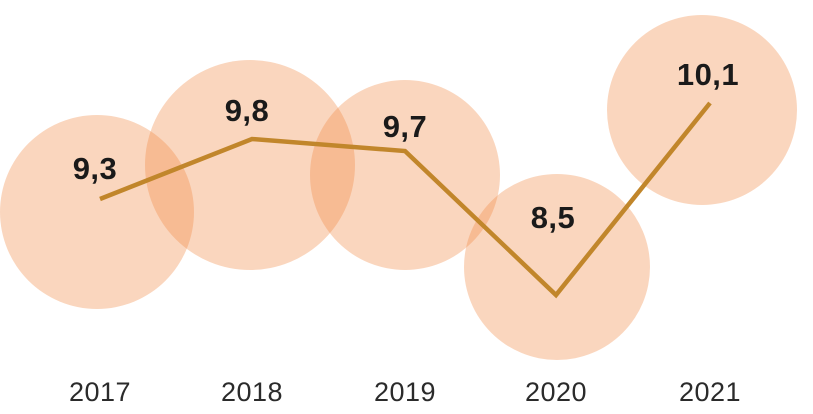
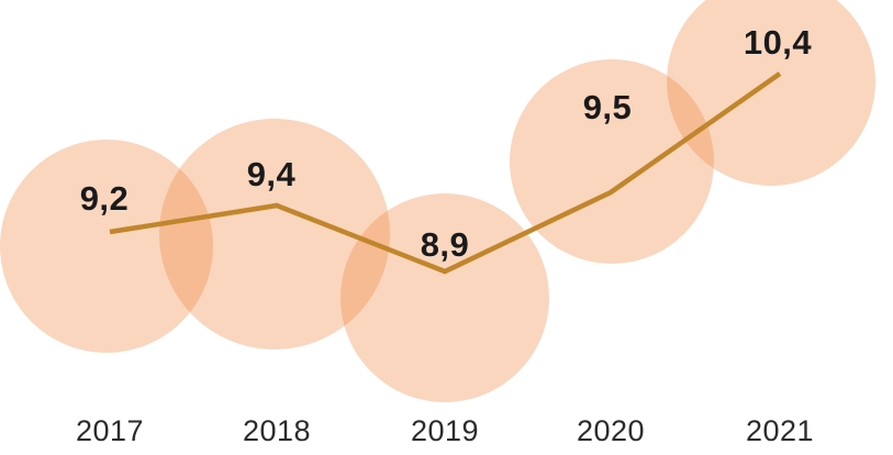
2017: 9,3 -> 9,2
2018: 9,8 -> 9,4
2019: 9,7 -> 8,9
2020: 8,5 -> 9,5
2021: 10,1 -> 10,4
